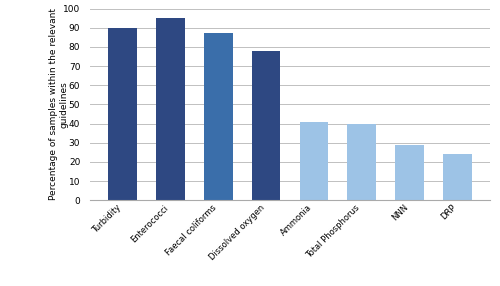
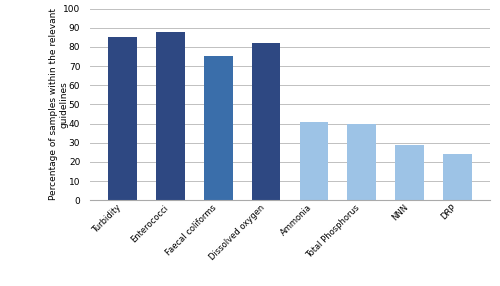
Turbidity: 90 -> 85
Enterococci: 95 -> 88
Faecal coliforms: 87 -> 75
Dissolved oxygen: 78 -> 82
